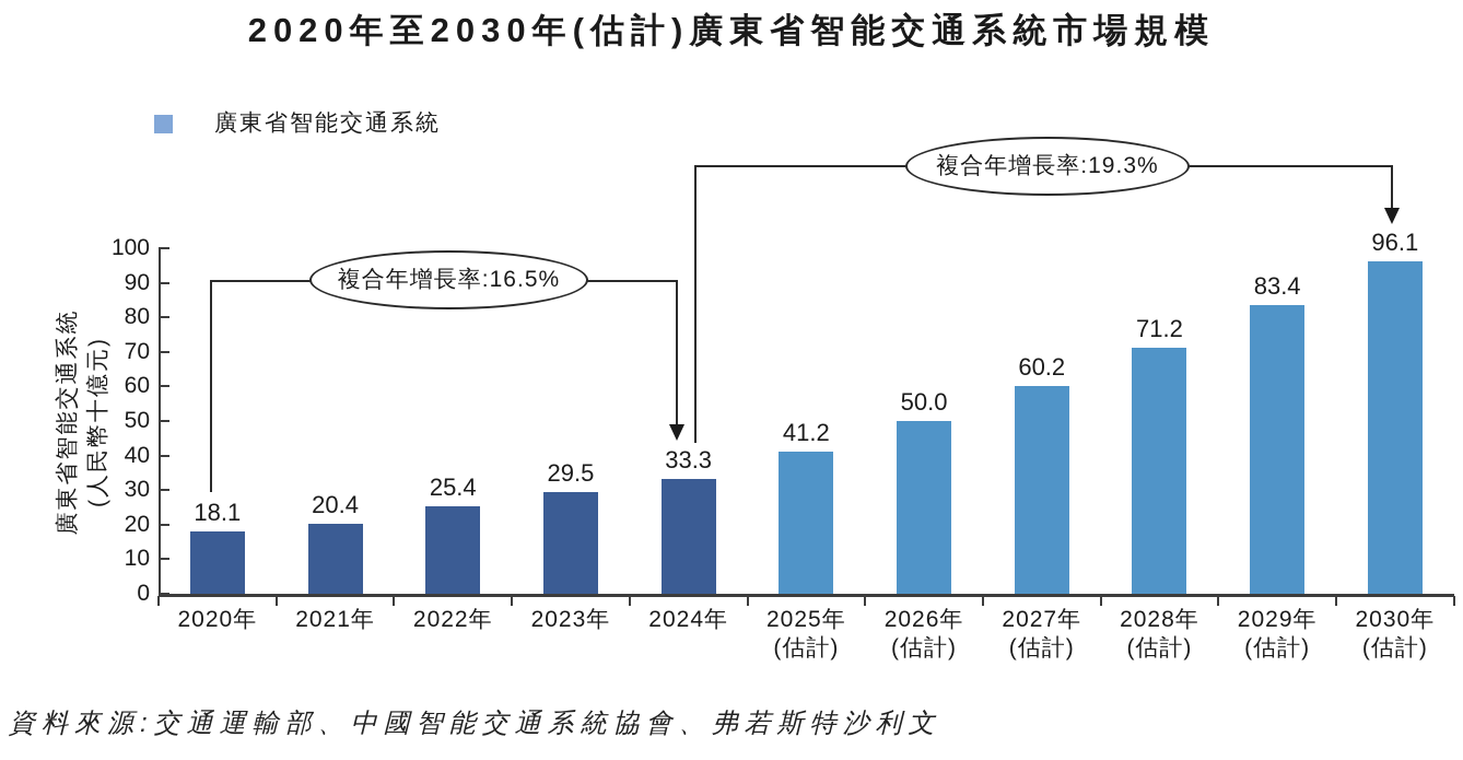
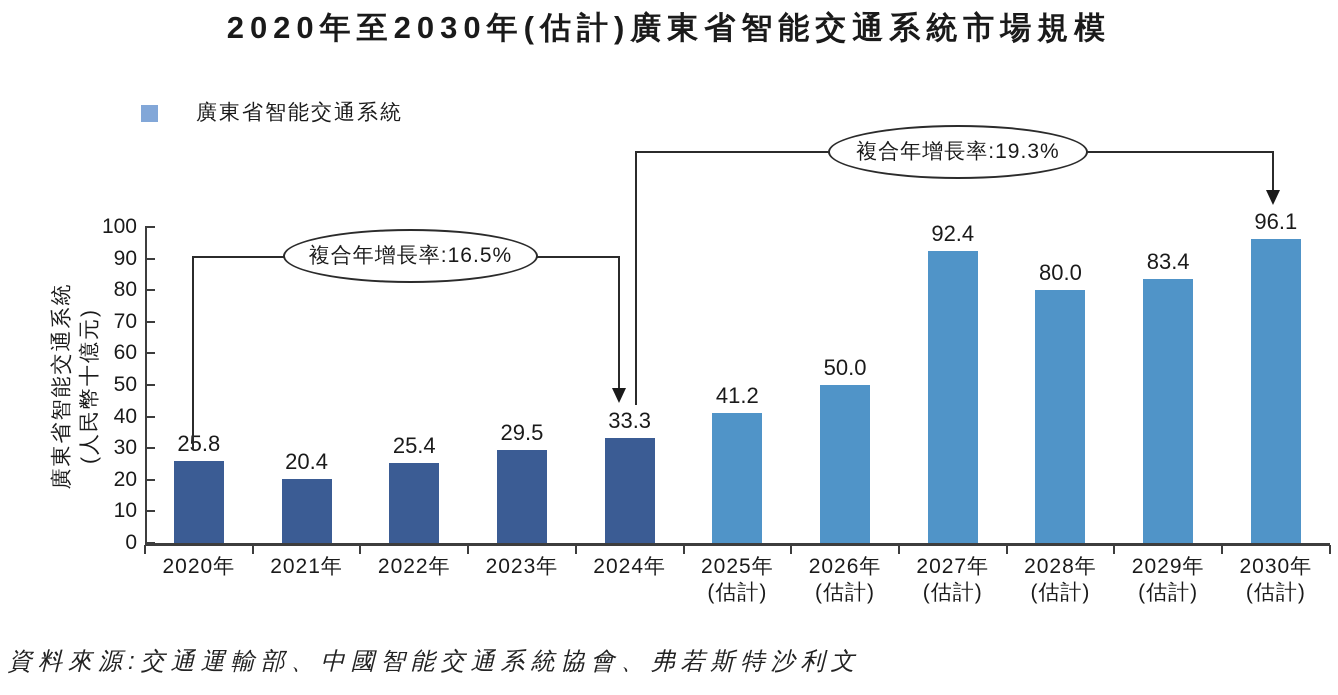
2020年: 18.1 -> 25.8
2027年: 60.2 -> 92.4
2028年: 71.2 -> 80.0
